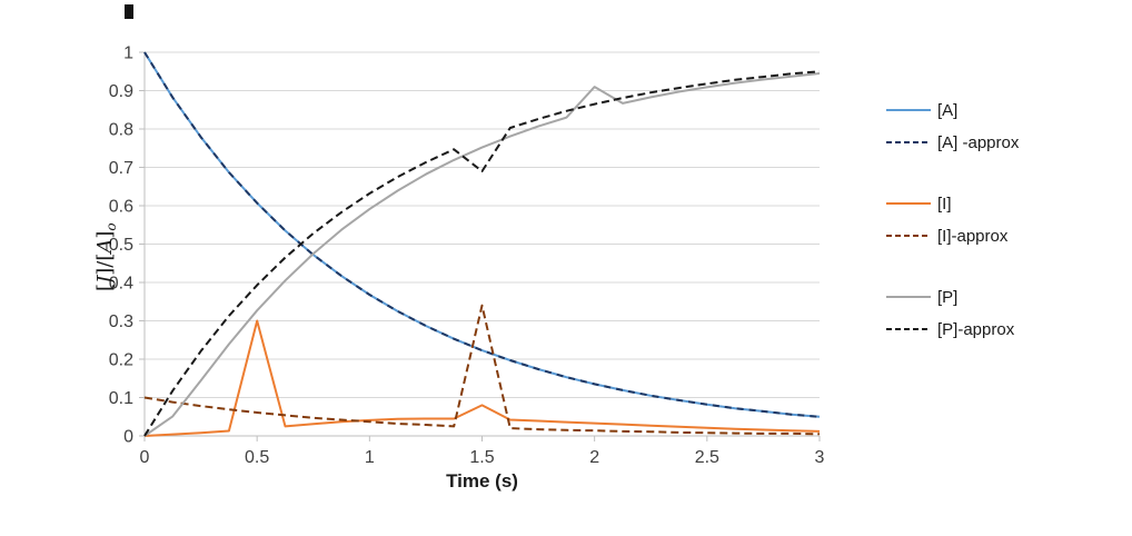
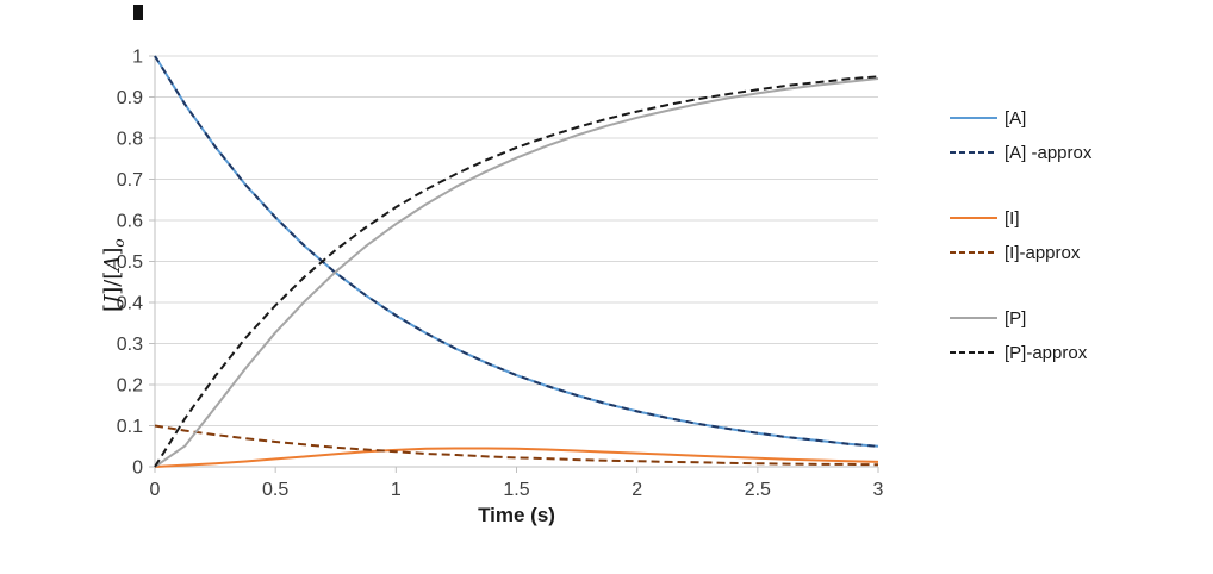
[I]/0.5: 0.30 -> 0.02
[I]/1.5: 0.08 -> 0.04
[I]-approx/1.5: 0.34 -> 0.02
[P]-approx/1.5: 0.69 -> 0.78
[P]/2: 0.91 -> 0.85
